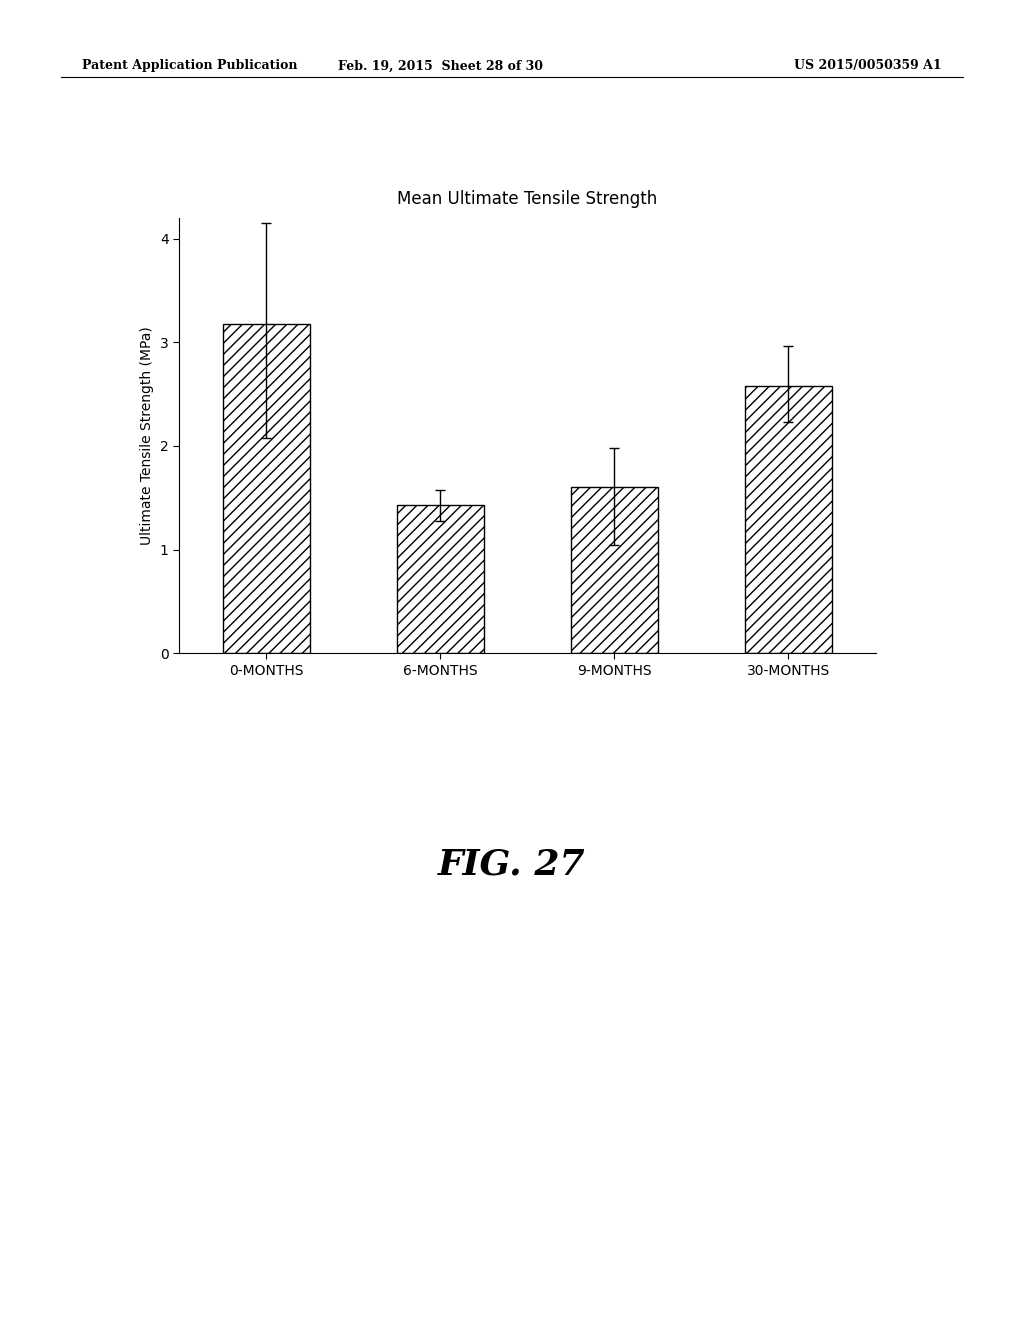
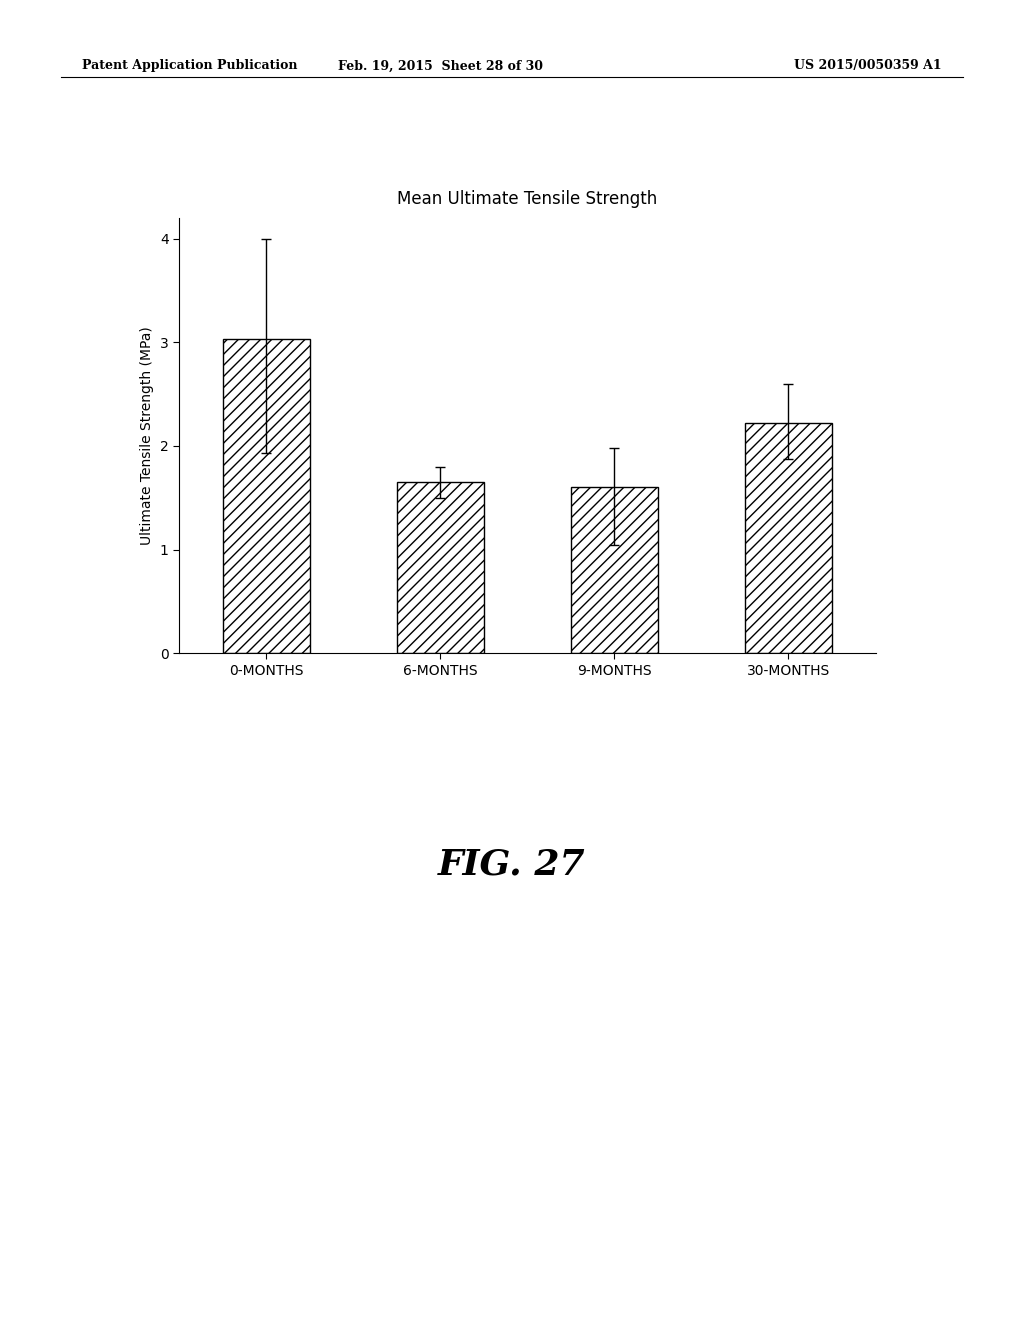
0-MONTHS: 3.18 -> 3.03
6-MONTHS: 1.43 -> 1.65
30-MONTHS: 2.58 -> 2.22
